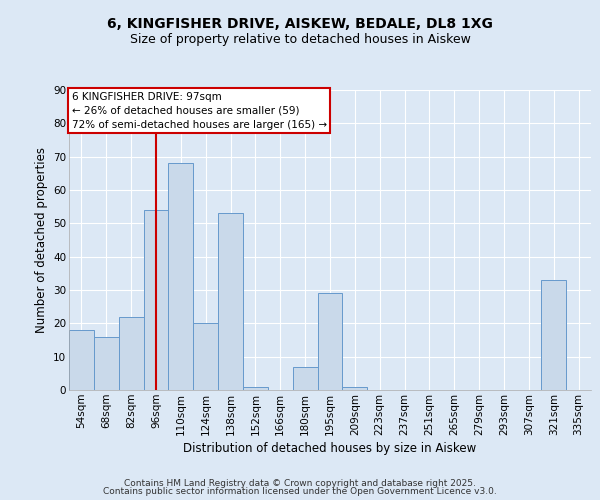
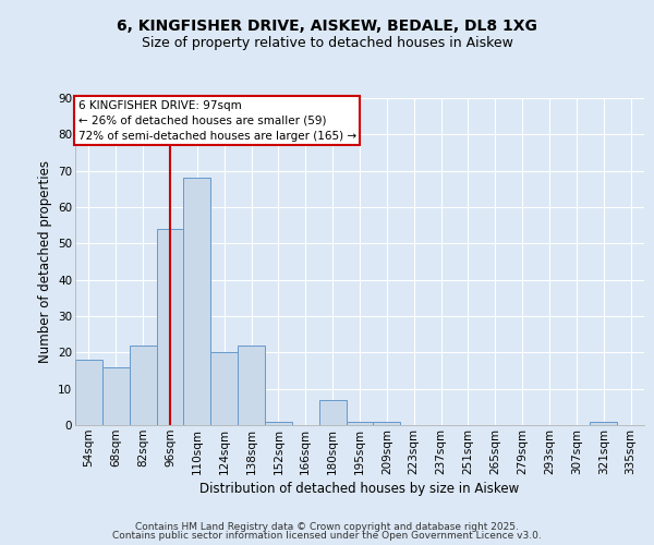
138sqm: 53 -> 22
195sqm: 29 -> 1
321sqm: 33 -> 1
